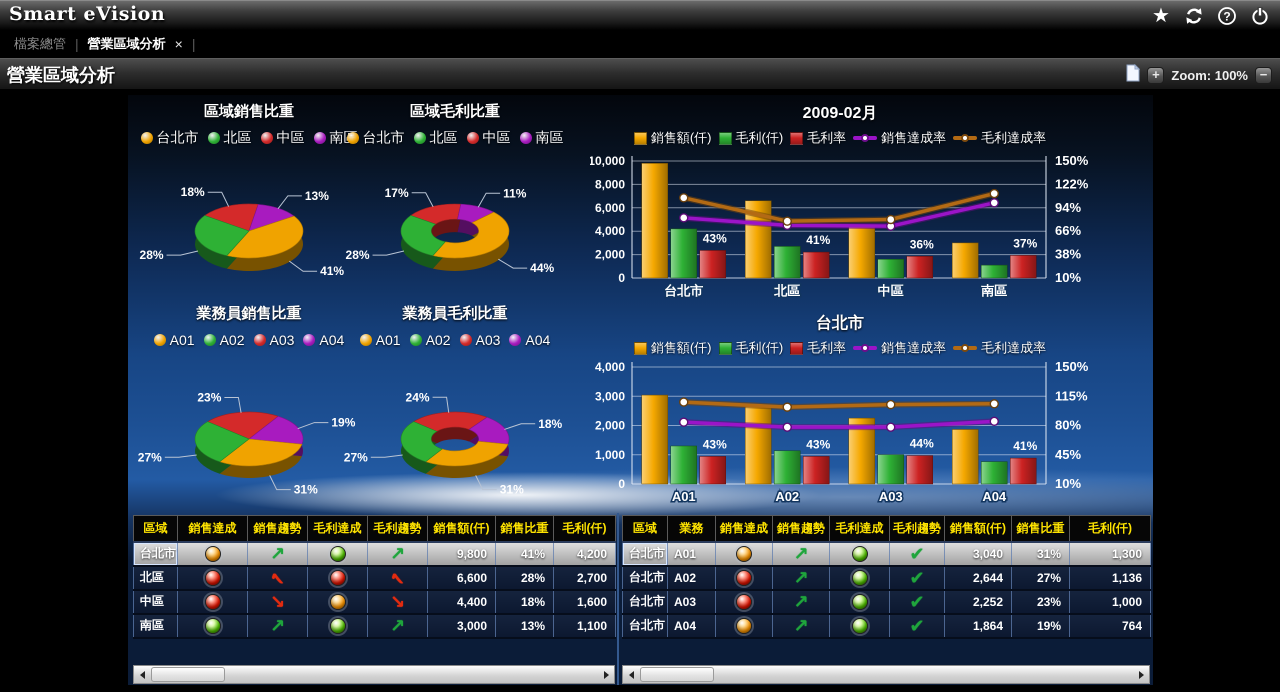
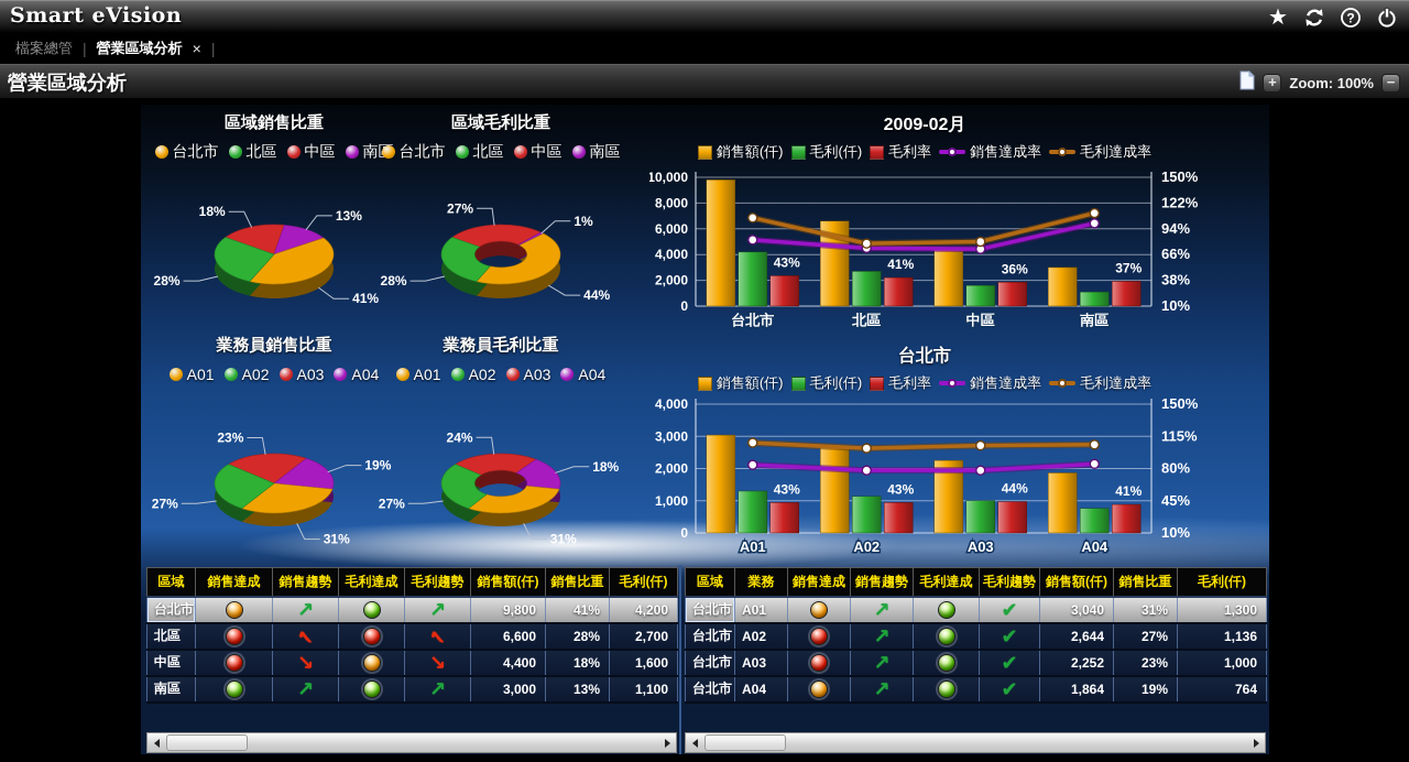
區域毛利比重/中區: 17% -> 27%
區域毛利比重/南區: 11% -> 1%
